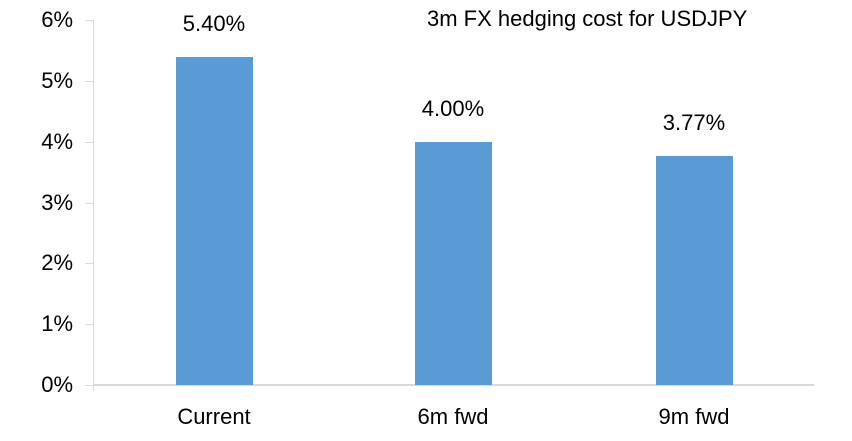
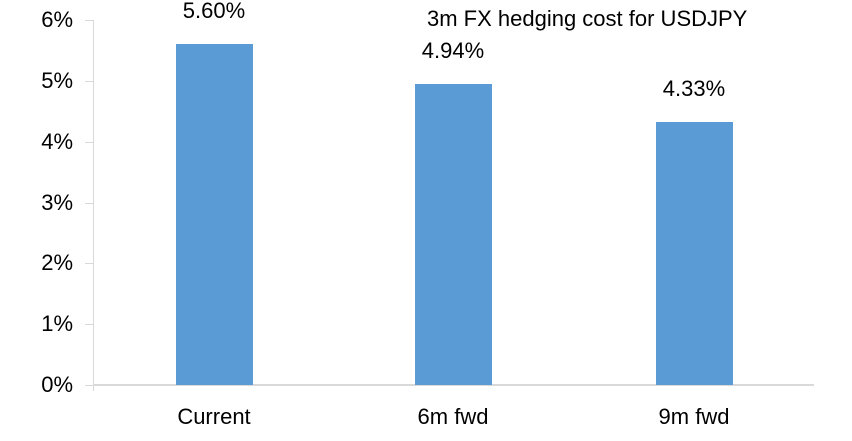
Current: 5.40% -> 5.60%
6m fwd: 4.00% -> 4.94%
9m fwd: 3.77% -> 4.33%
